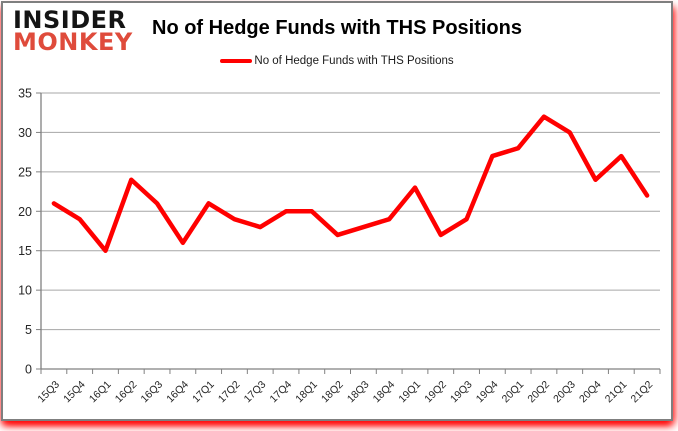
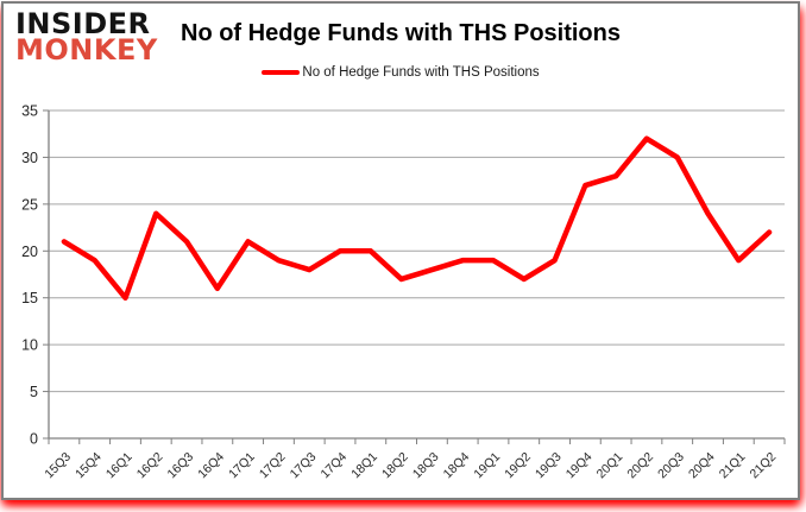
19Q1: 23 -> 19
21Q1: 27 -> 19
